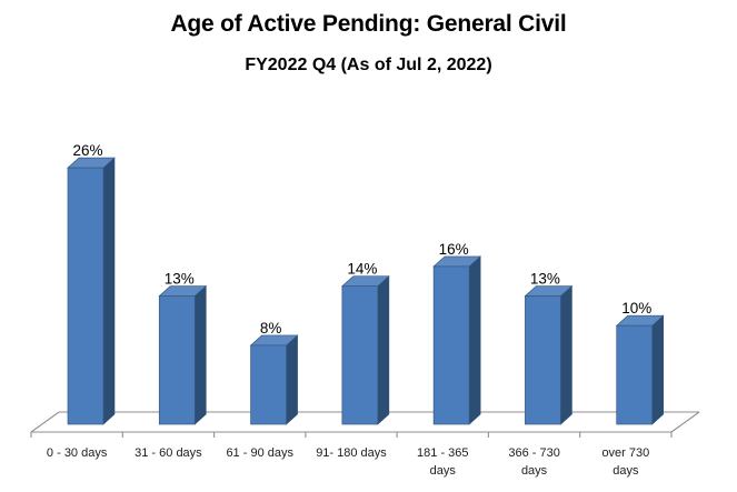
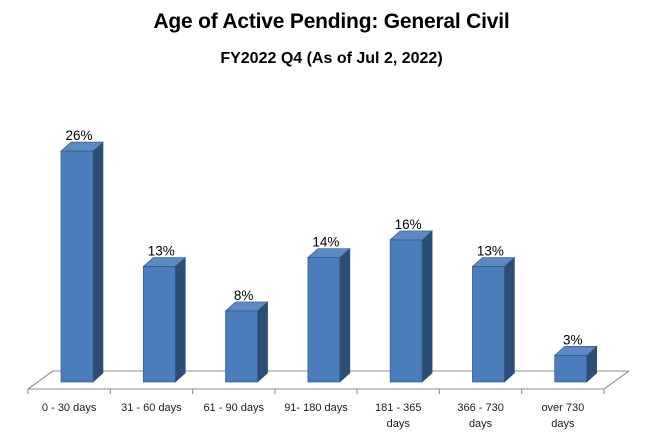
over 730 days: 10% -> 3%
